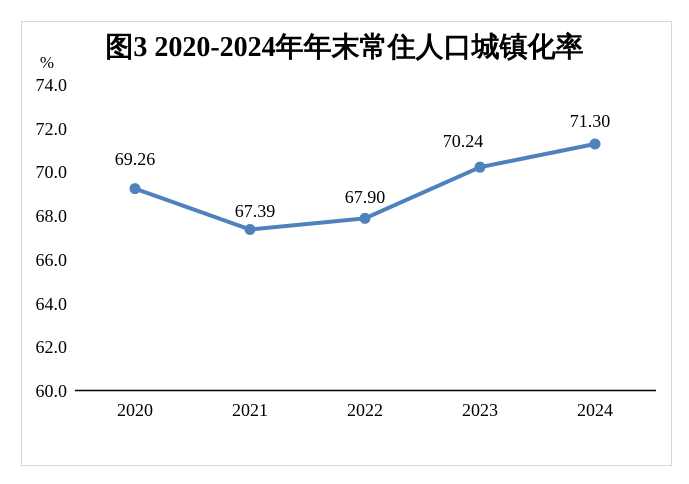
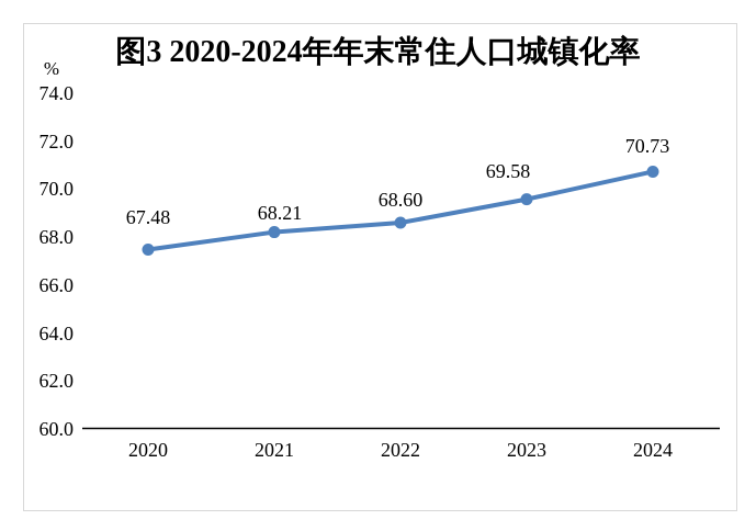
2020: 69.26 -> 67.48
2021: 67.39 -> 68.21
2022: 67.90 -> 68.60
2023: 70.24 -> 69.58
2024: 71.30 -> 70.73
